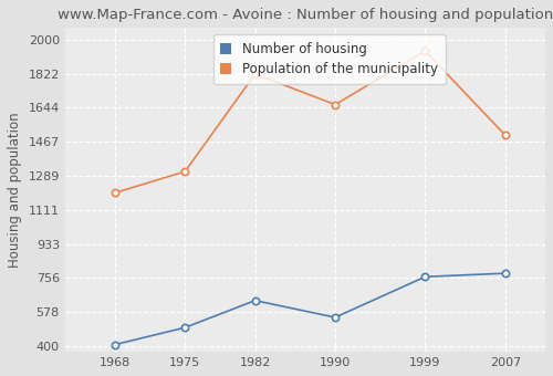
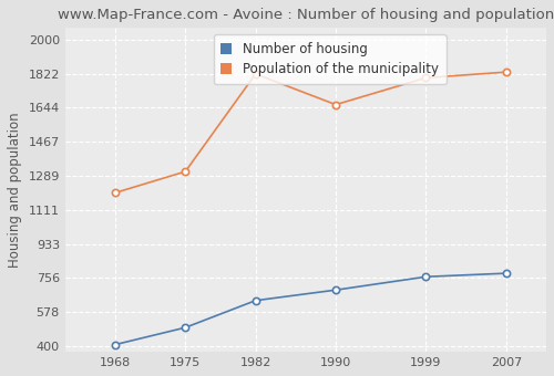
Number of housing/1990: 550 -> 690
Population of the municipality/1999: 1940 -> 1800
Population of the municipality/2007: 1500 -> 1830
